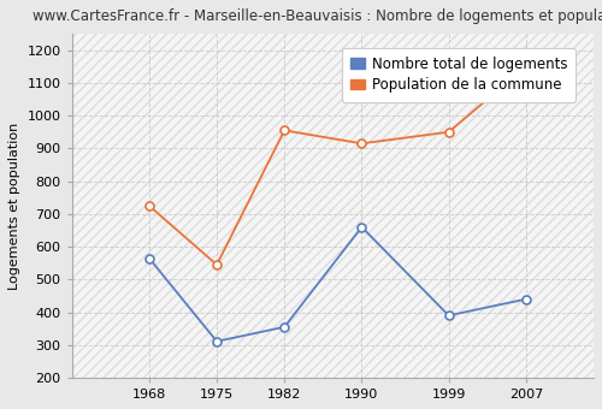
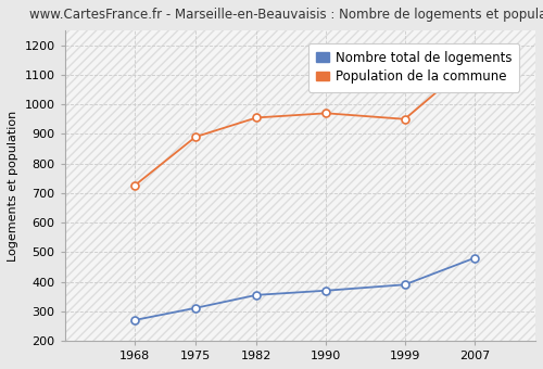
Nombre total de logements/1968: 565 -> 270
Population de la commune/1975: 545 -> 890
Nombre total de logements/1990: 660 -> 370
Population de la commune/1990: 915 -> 970
Nombre total de logements/2007: 440 -> 480
